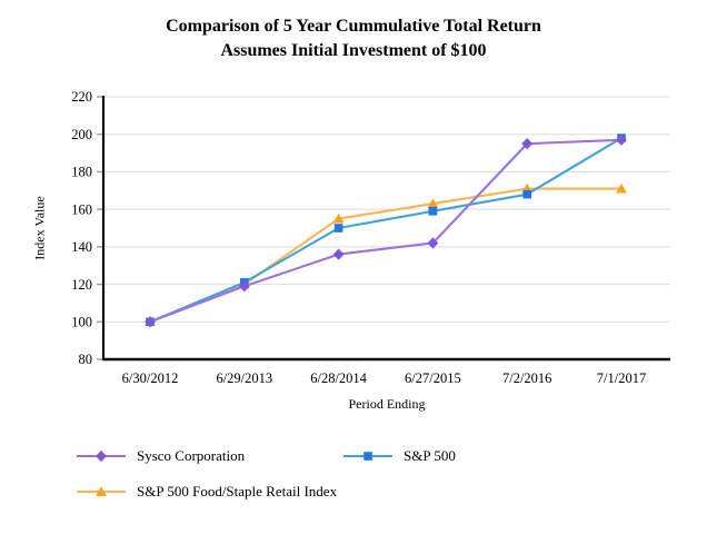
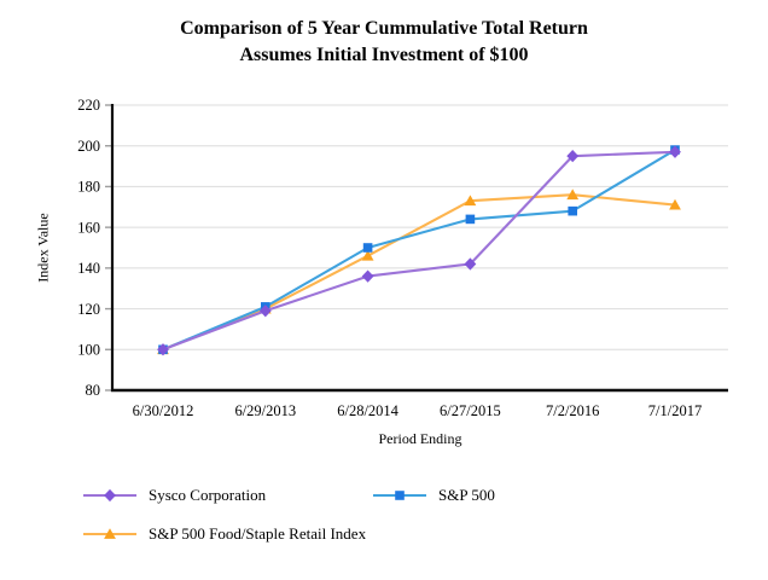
S&P 500 Food/Staple Retail Index/6/28/2014: 155 -> 146
S&P 500/6/27/2015: 159 -> 164
S&P 500 Food/Staple Retail Index/6/27/2015: 163 -> 173
S&P 500 Food/Staple Retail Index/7/2/2016: 171 -> 176
